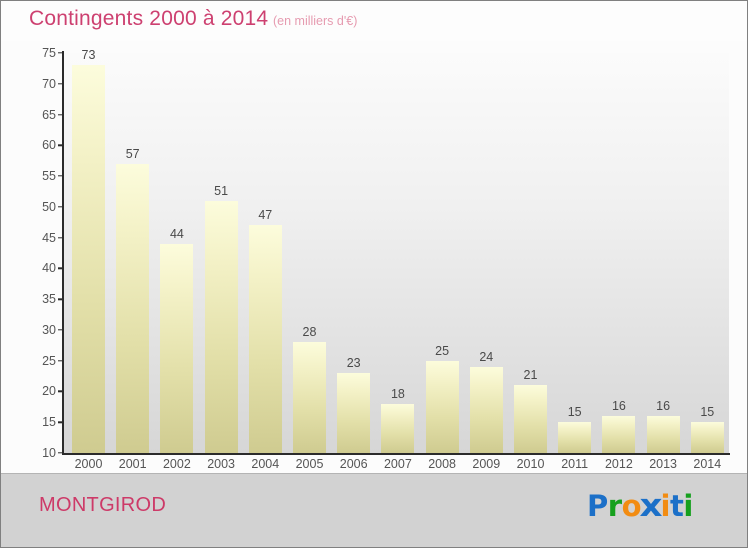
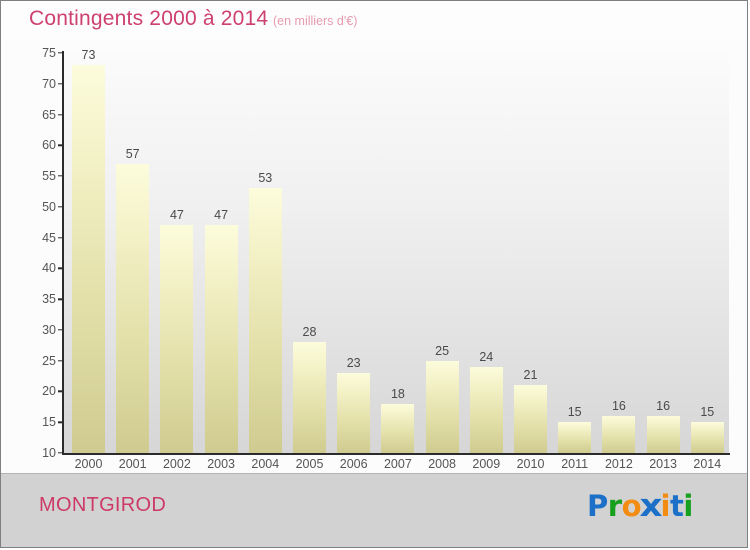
2002: 44 -> 47
2003: 51 -> 47
2004: 47 -> 53
